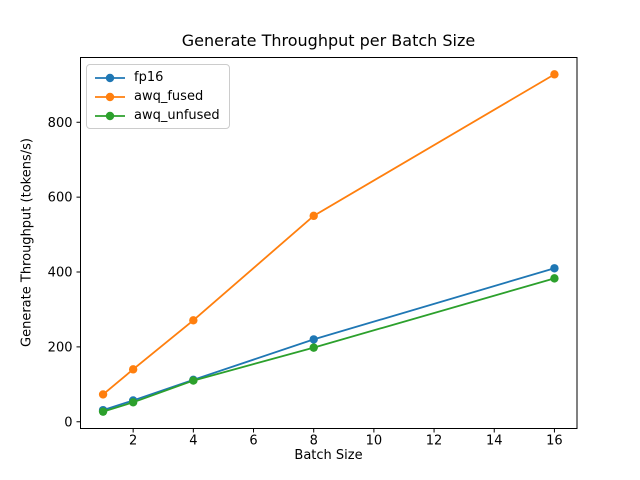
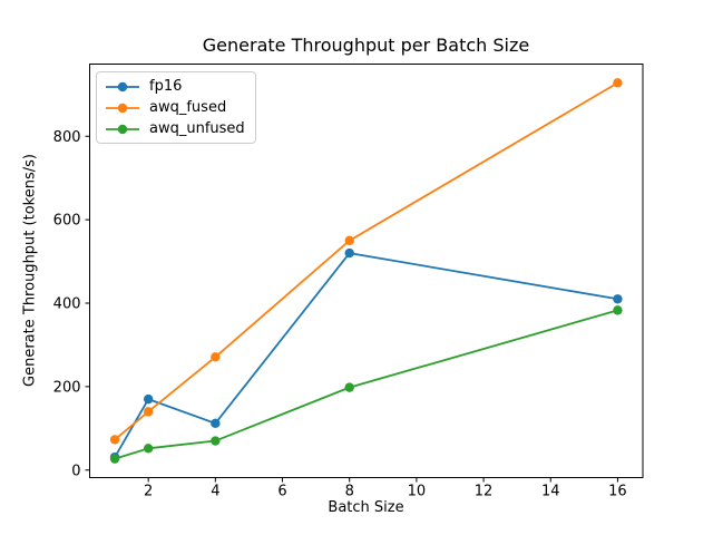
fp16/2: 60 -> 170
awq_unfused/4: 110 -> 70
fp16/8: 220 -> 520
